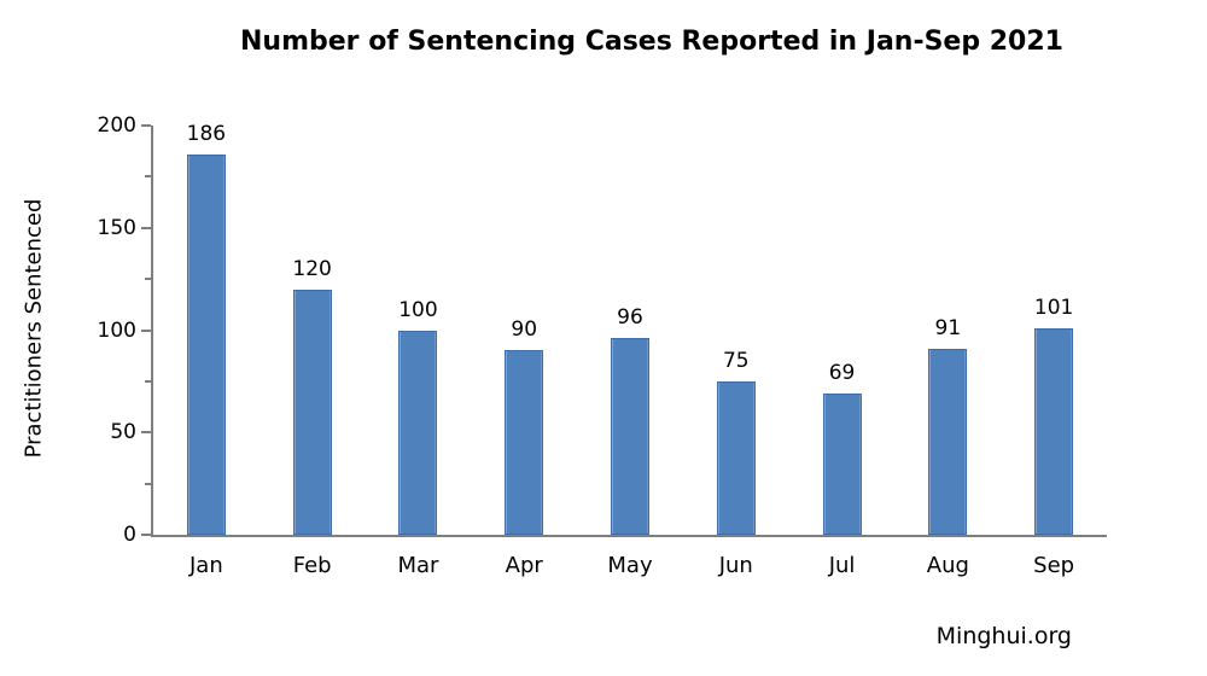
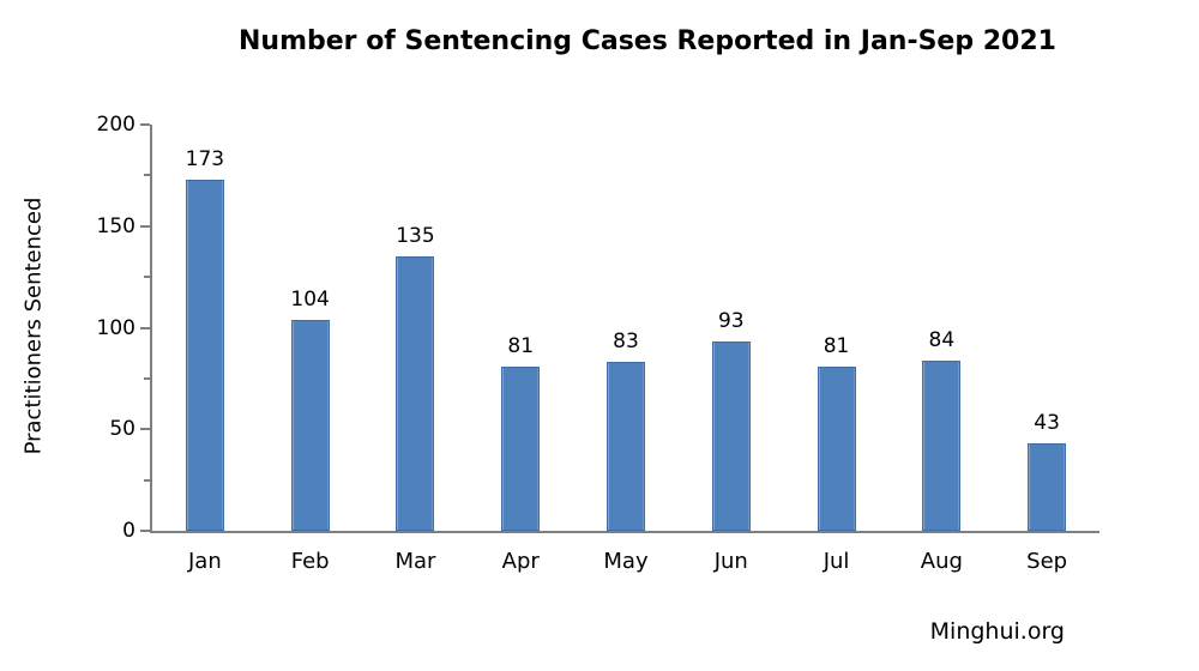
Jan: 186 -> 173
Feb: 120 -> 104
Mar: 100 -> 135
Apr: 90 -> 81
May: 96 -> 83
Jun: 75 -> 93
Jul: 69 -> 81
Aug: 91 -> 84
Sep: 101 -> 43
